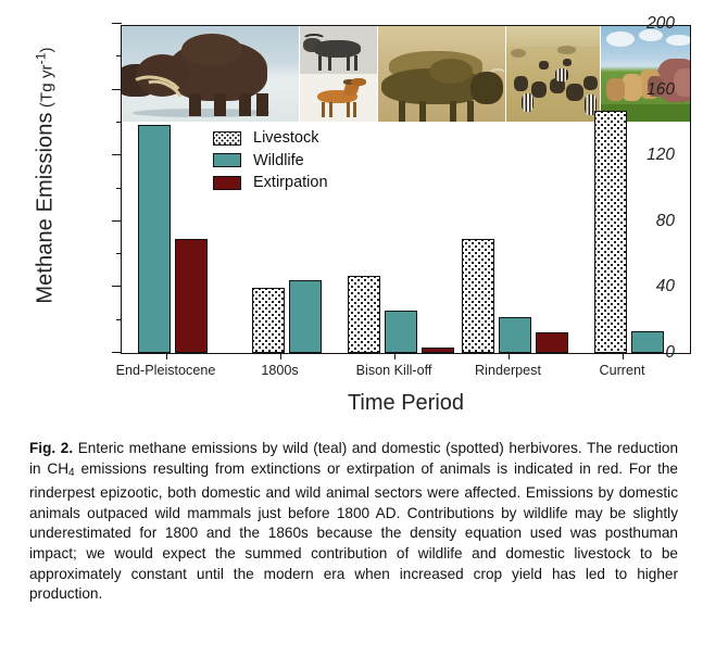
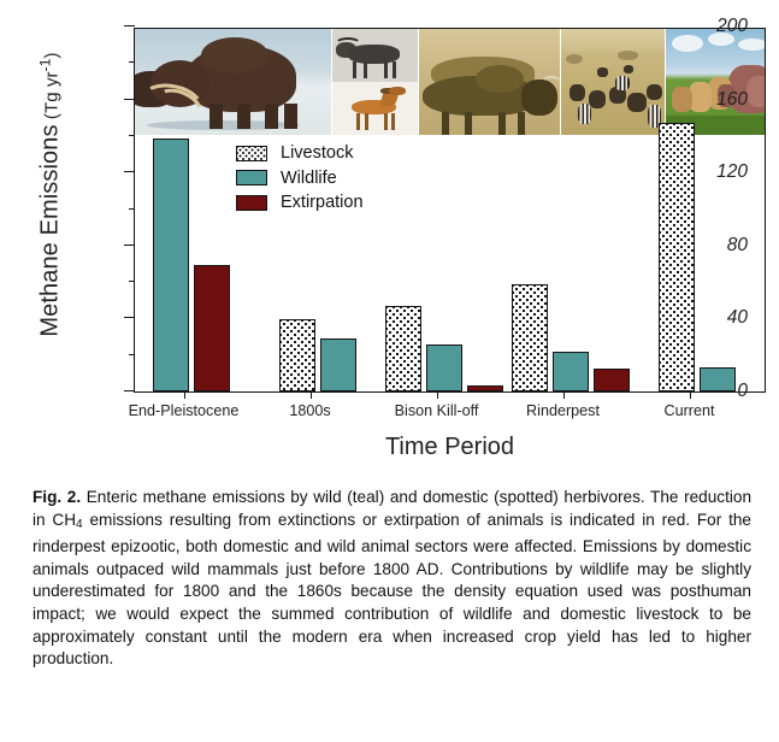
Wildlife/1800s: 44 -> 29
Livestock/Rinderpest: 69 -> 58
